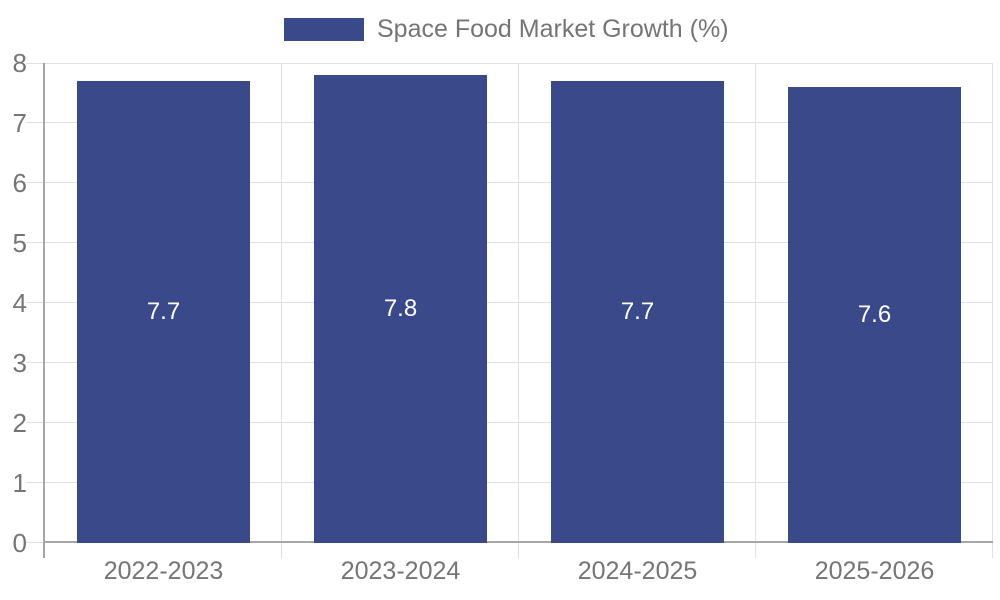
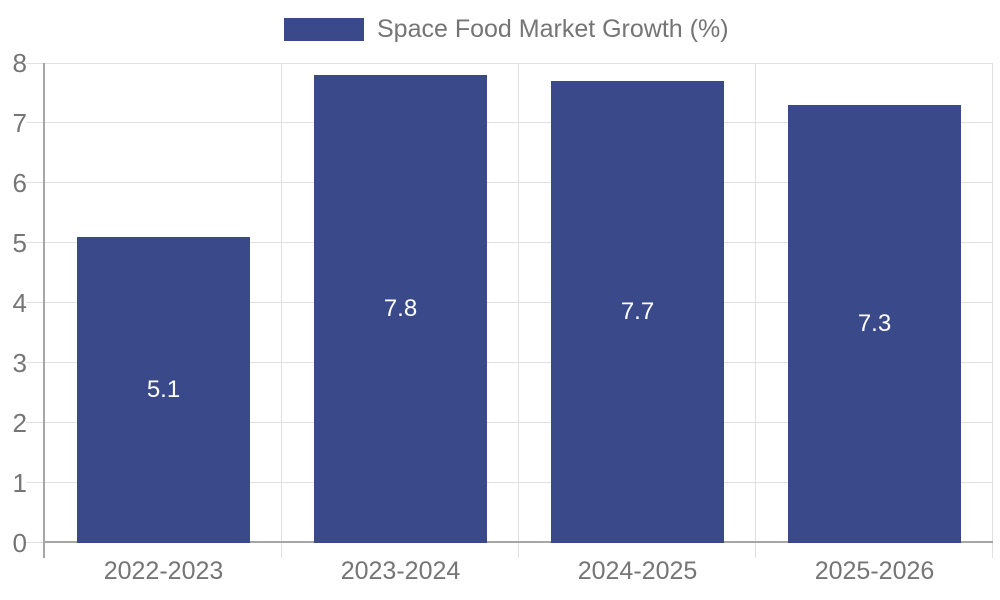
2022-2023: 7.7 -> 5.1
2025-2026: 7.6 -> 7.3
